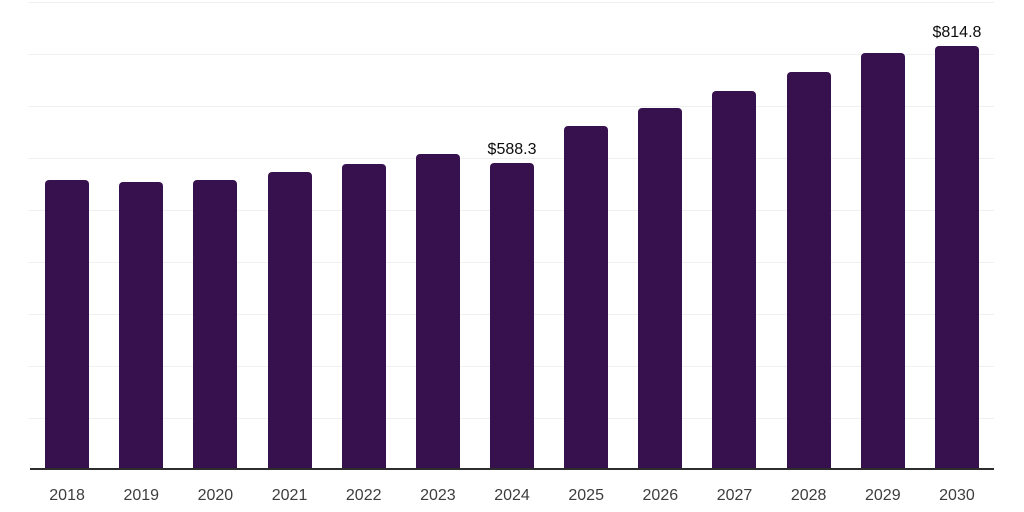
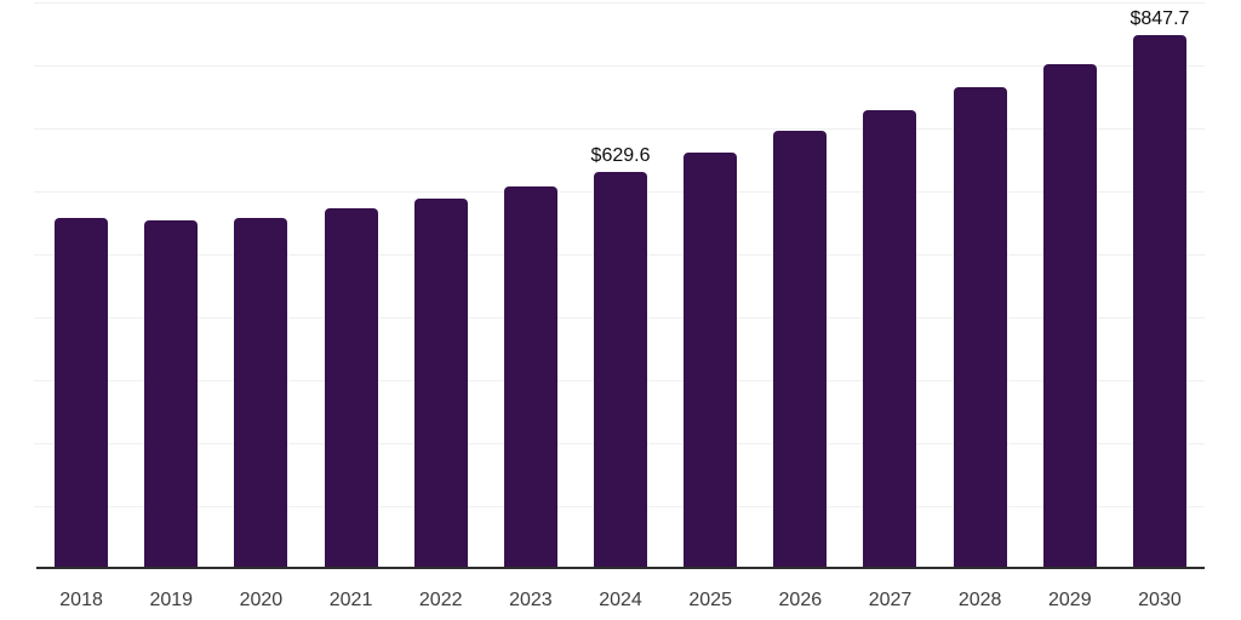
2024: $588.3 -> $629.6
2030: $814.8 -> $847.7
